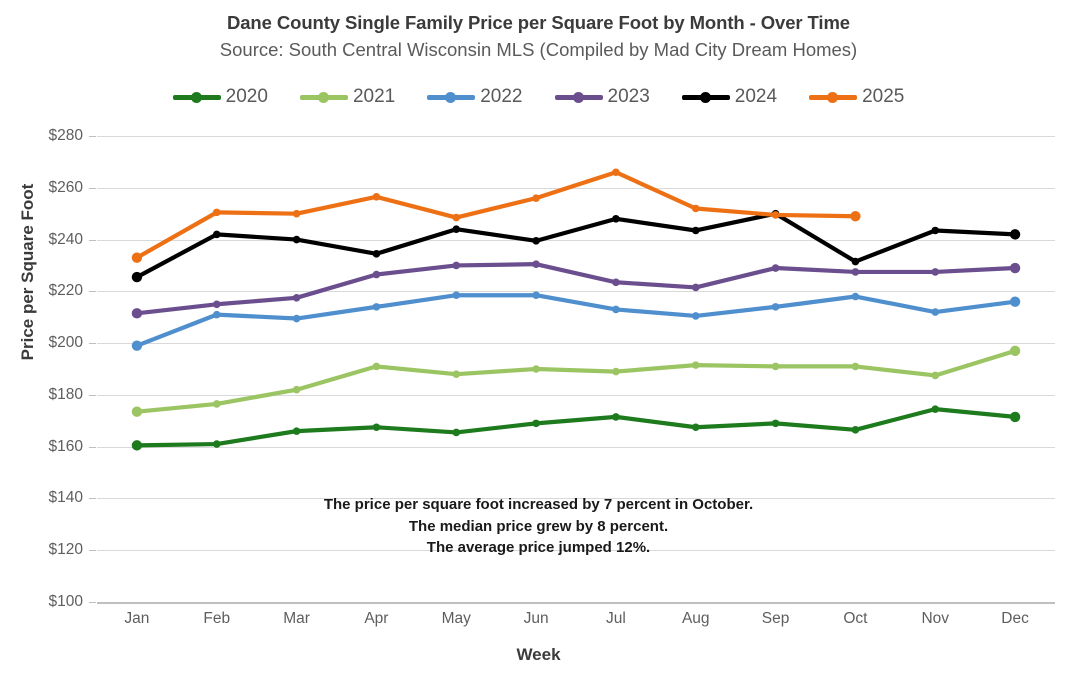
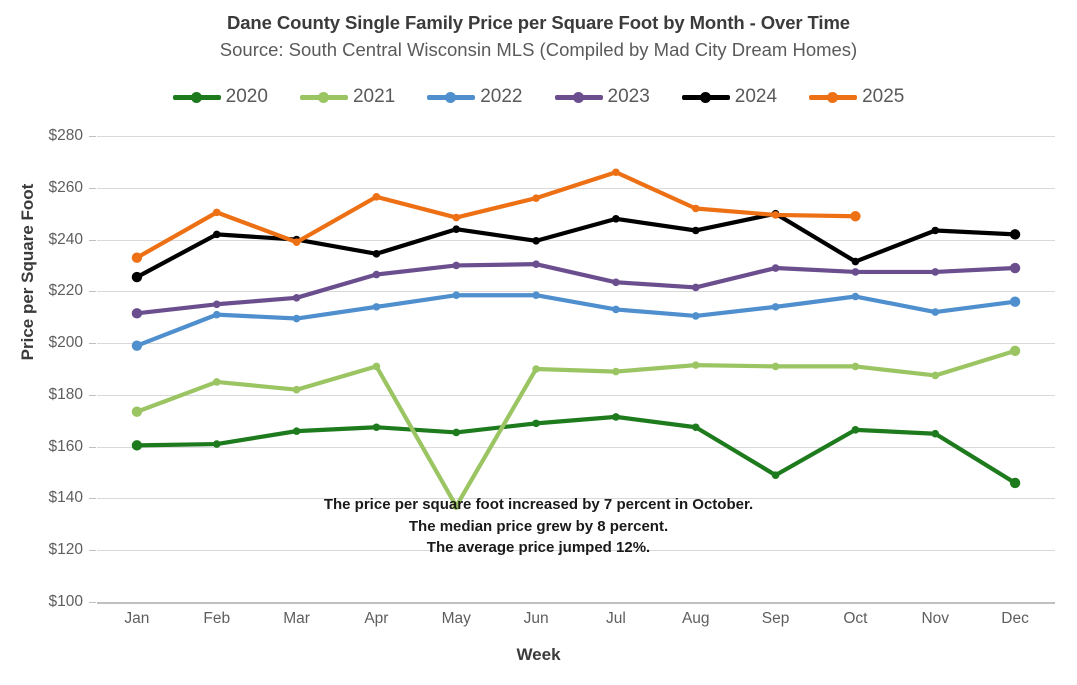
2021/Feb: $176 -> $185
2025/Mar: $250 -> $239
2021/May: $188 -> $137
2020/Sep: $169 -> $149
2020/Nov: $174 -> $165
2020/Dec: $172 -> $146
